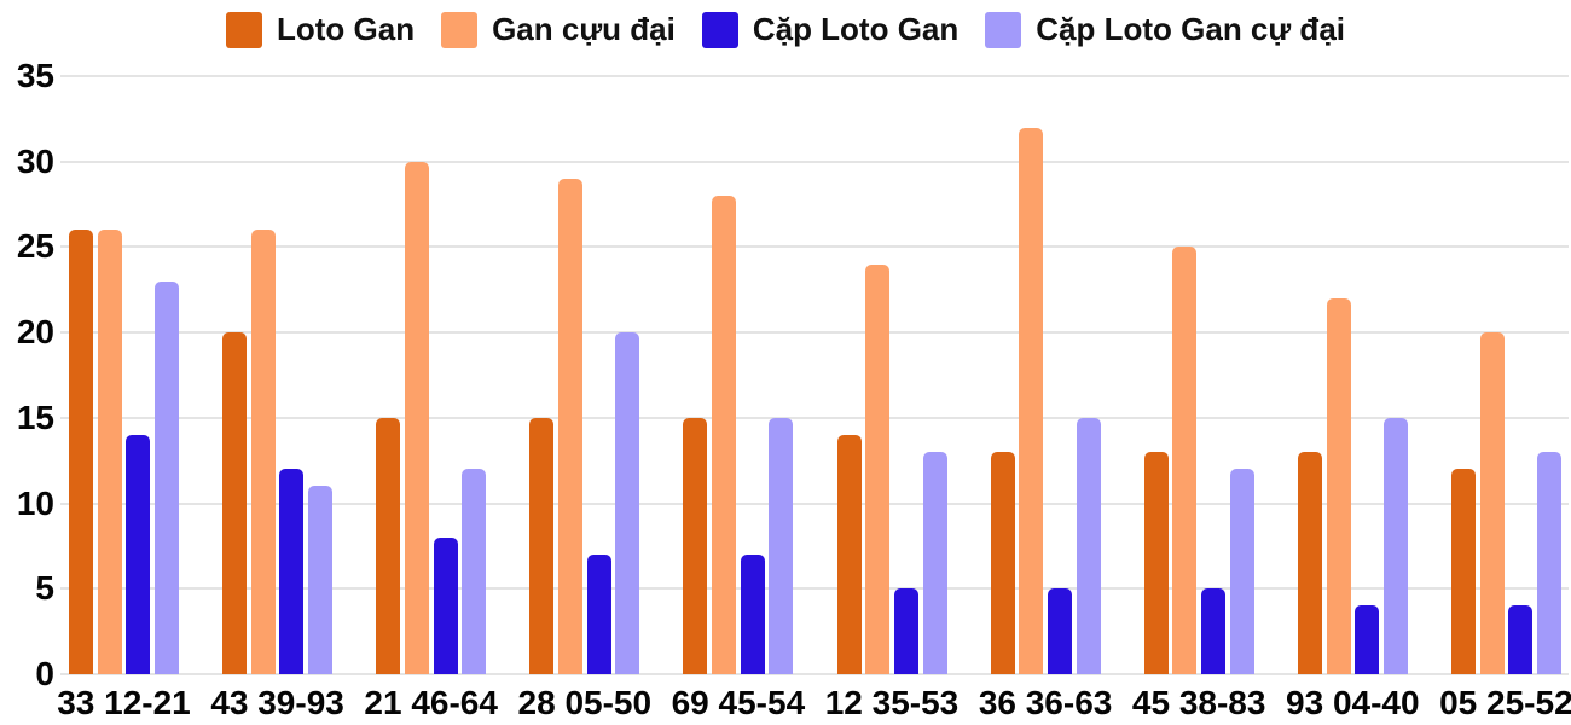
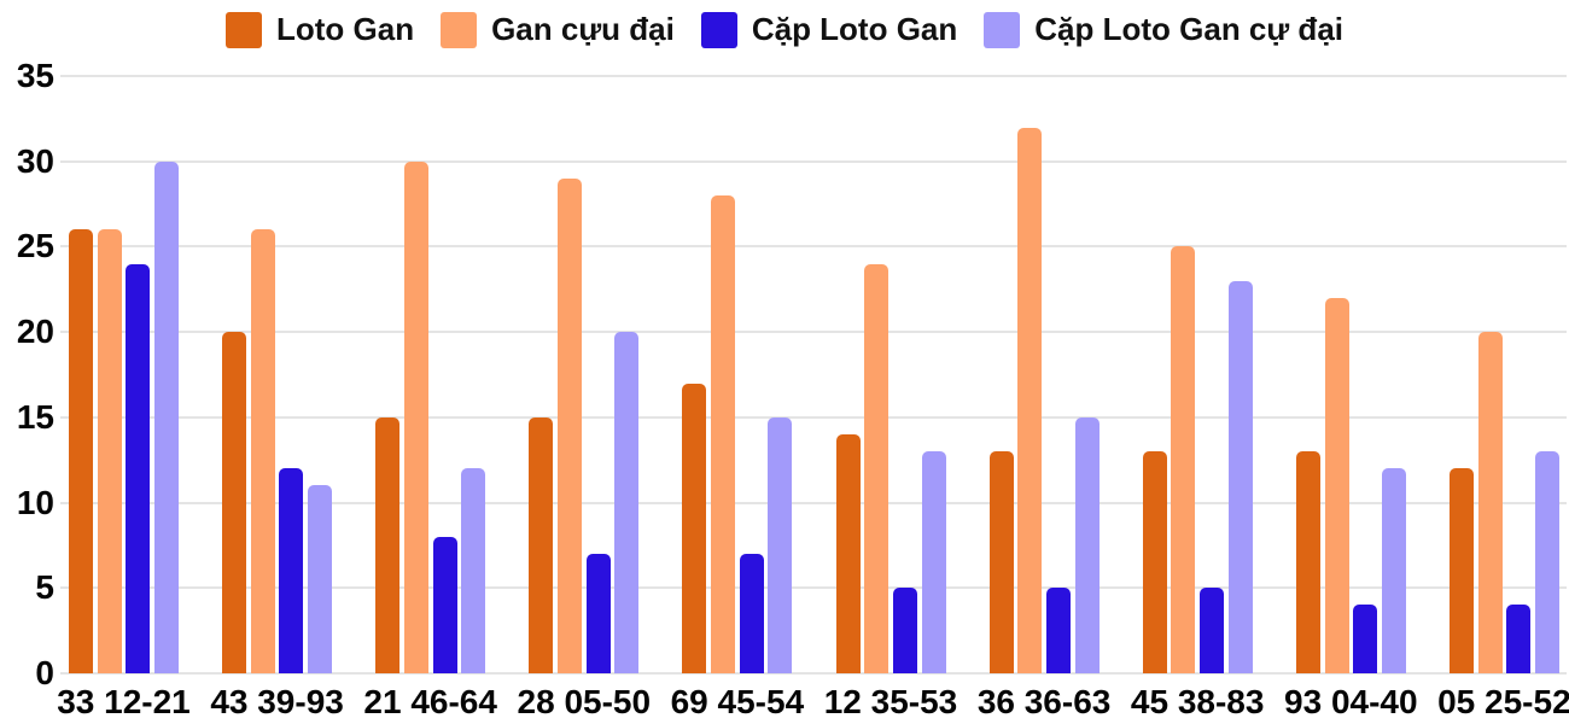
Cặp Loto Gan/33 12-21: 14 -> 24
Cặp Loto Gan cự đại/33 12-21: 23 -> 30
Loto Gan/69 45-54: 15 -> 17
Cặp Loto Gan cự đại/45 38-83: 12 -> 23
Cặp Loto Gan cự đại/93 04-40: 15 -> 12
